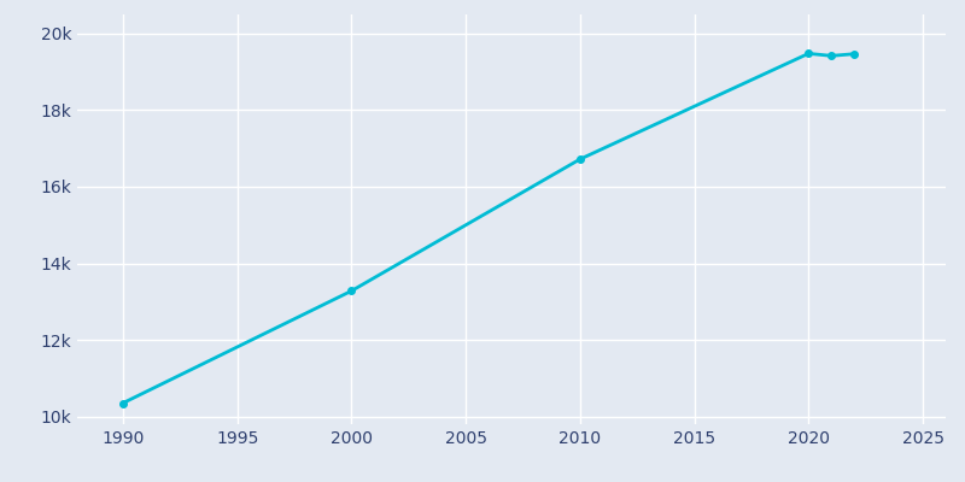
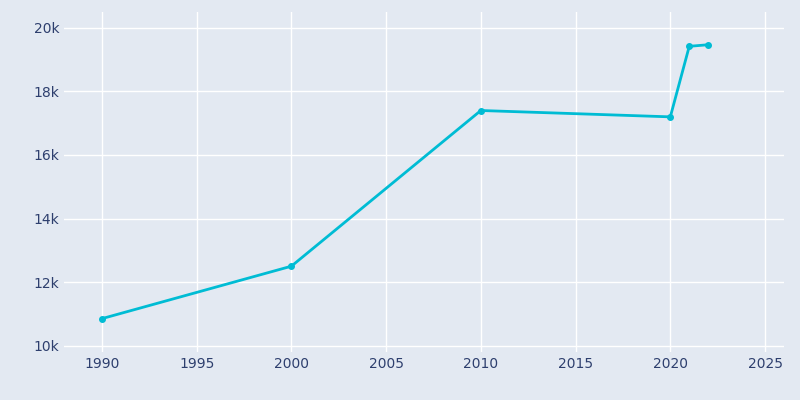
1990: 10.35k -> 10.85k
2000: 13.28k -> 12.50k
2010: 16.72k -> 17.40k
2020: 19.48k -> 17.20k
